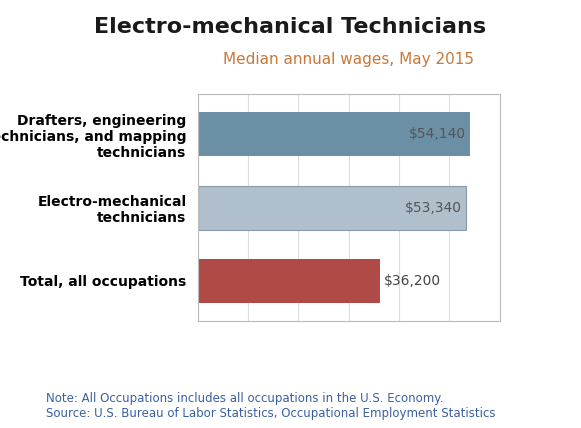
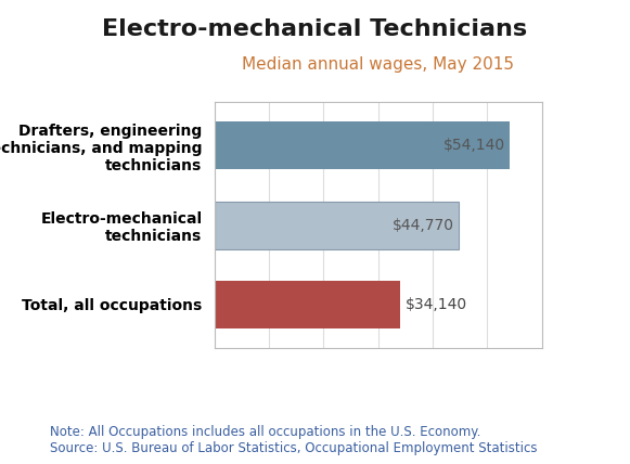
Electro-mechanical technicians: $53,340 -> $44,770
Total, all occupations: $36,200 -> $34,140
